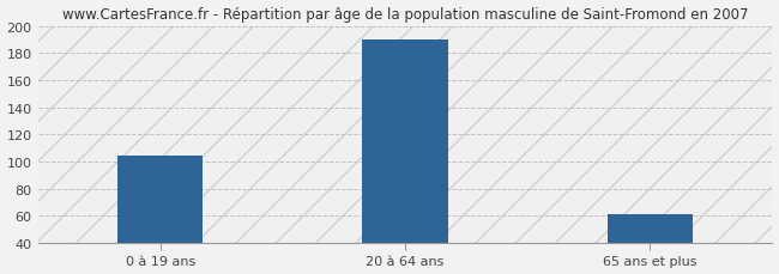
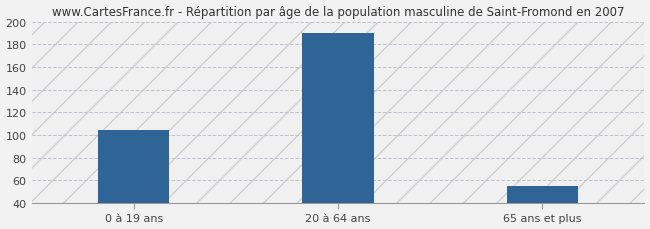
65 ans et plus: 61 -> 55
